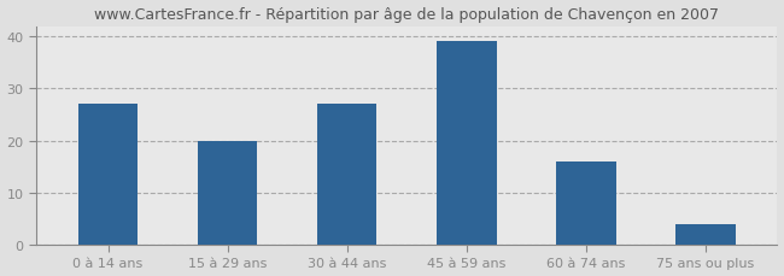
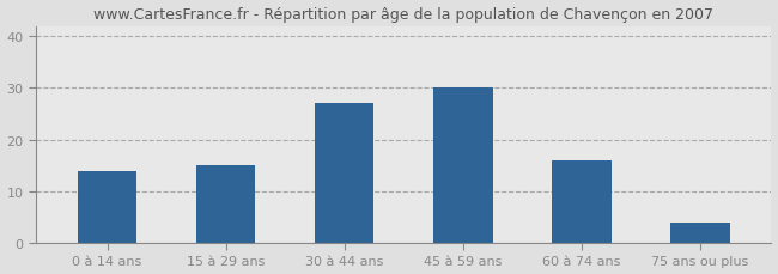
0 à 14 ans: 27 -> 14
15 à 29 ans: 20 -> 15
45 à 59 ans: 39 -> 30
